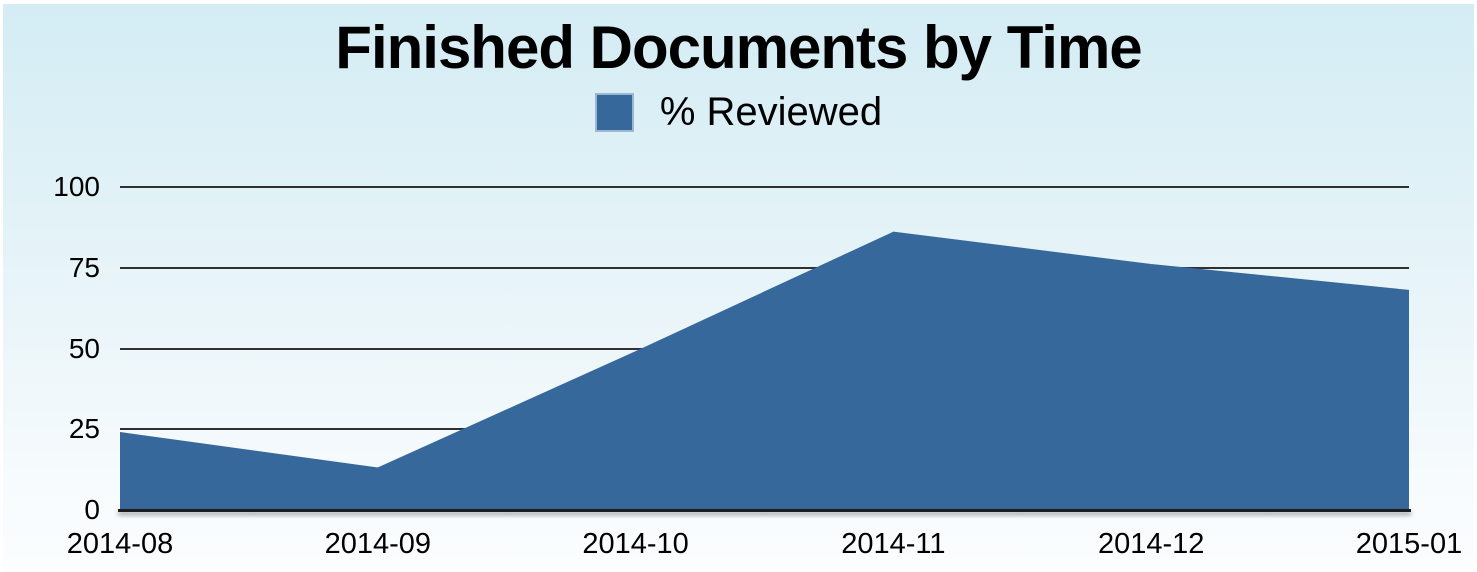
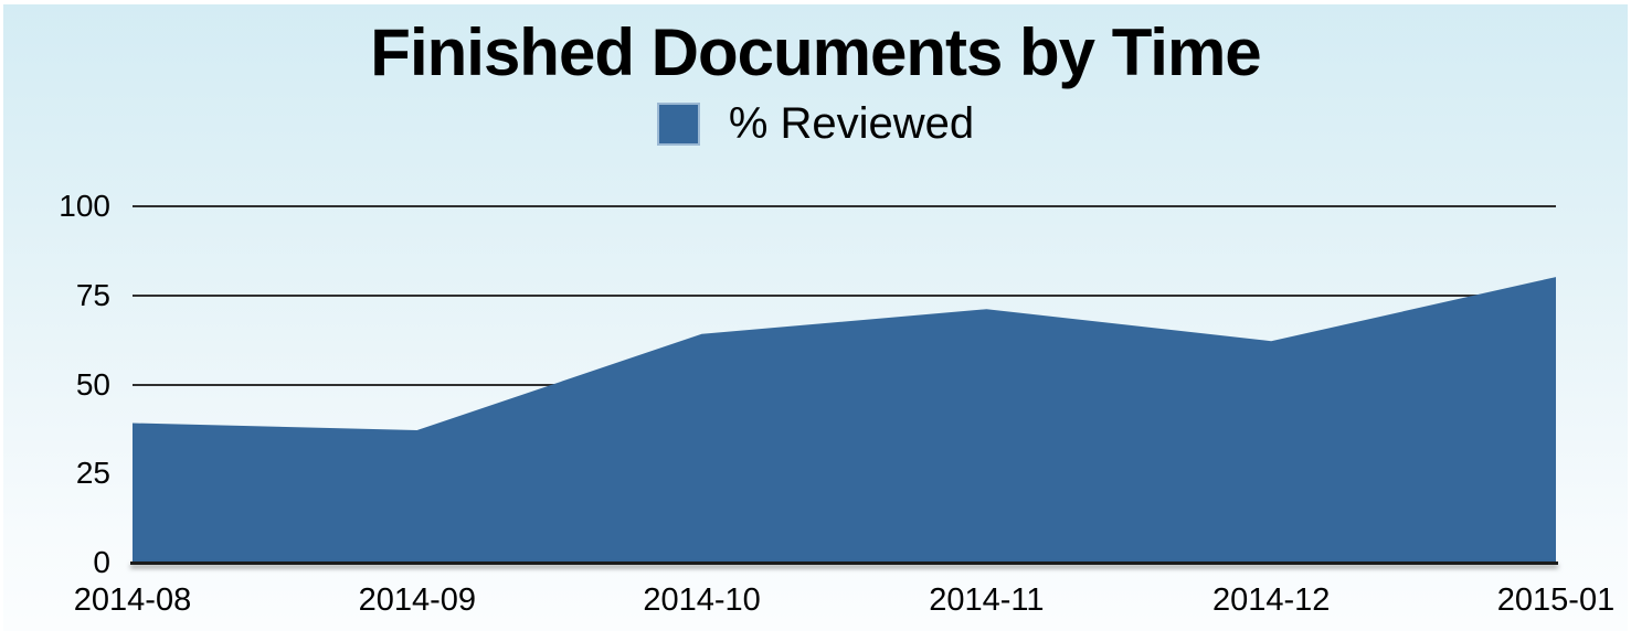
2014-08: 24 -> 39
2014-09: 13 -> 37
2014-10: 49 -> 64
2014-11: 86 -> 71
2014-12: 76 -> 62
2015-01: 68 -> 80
